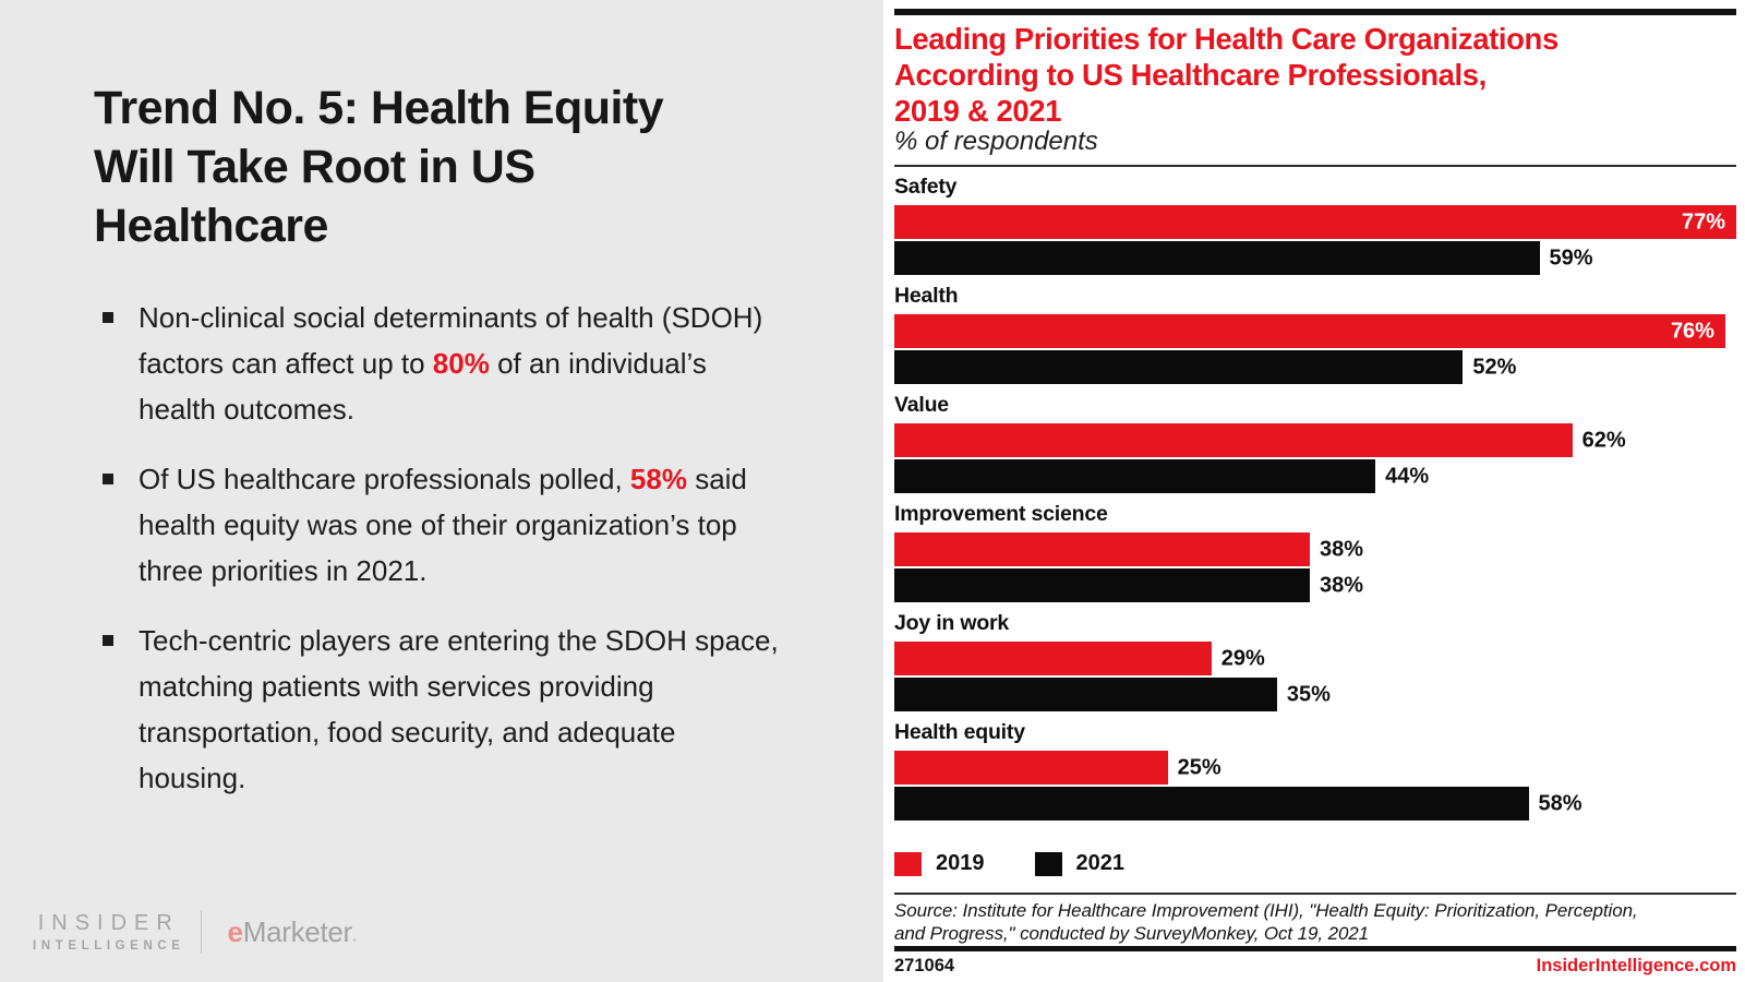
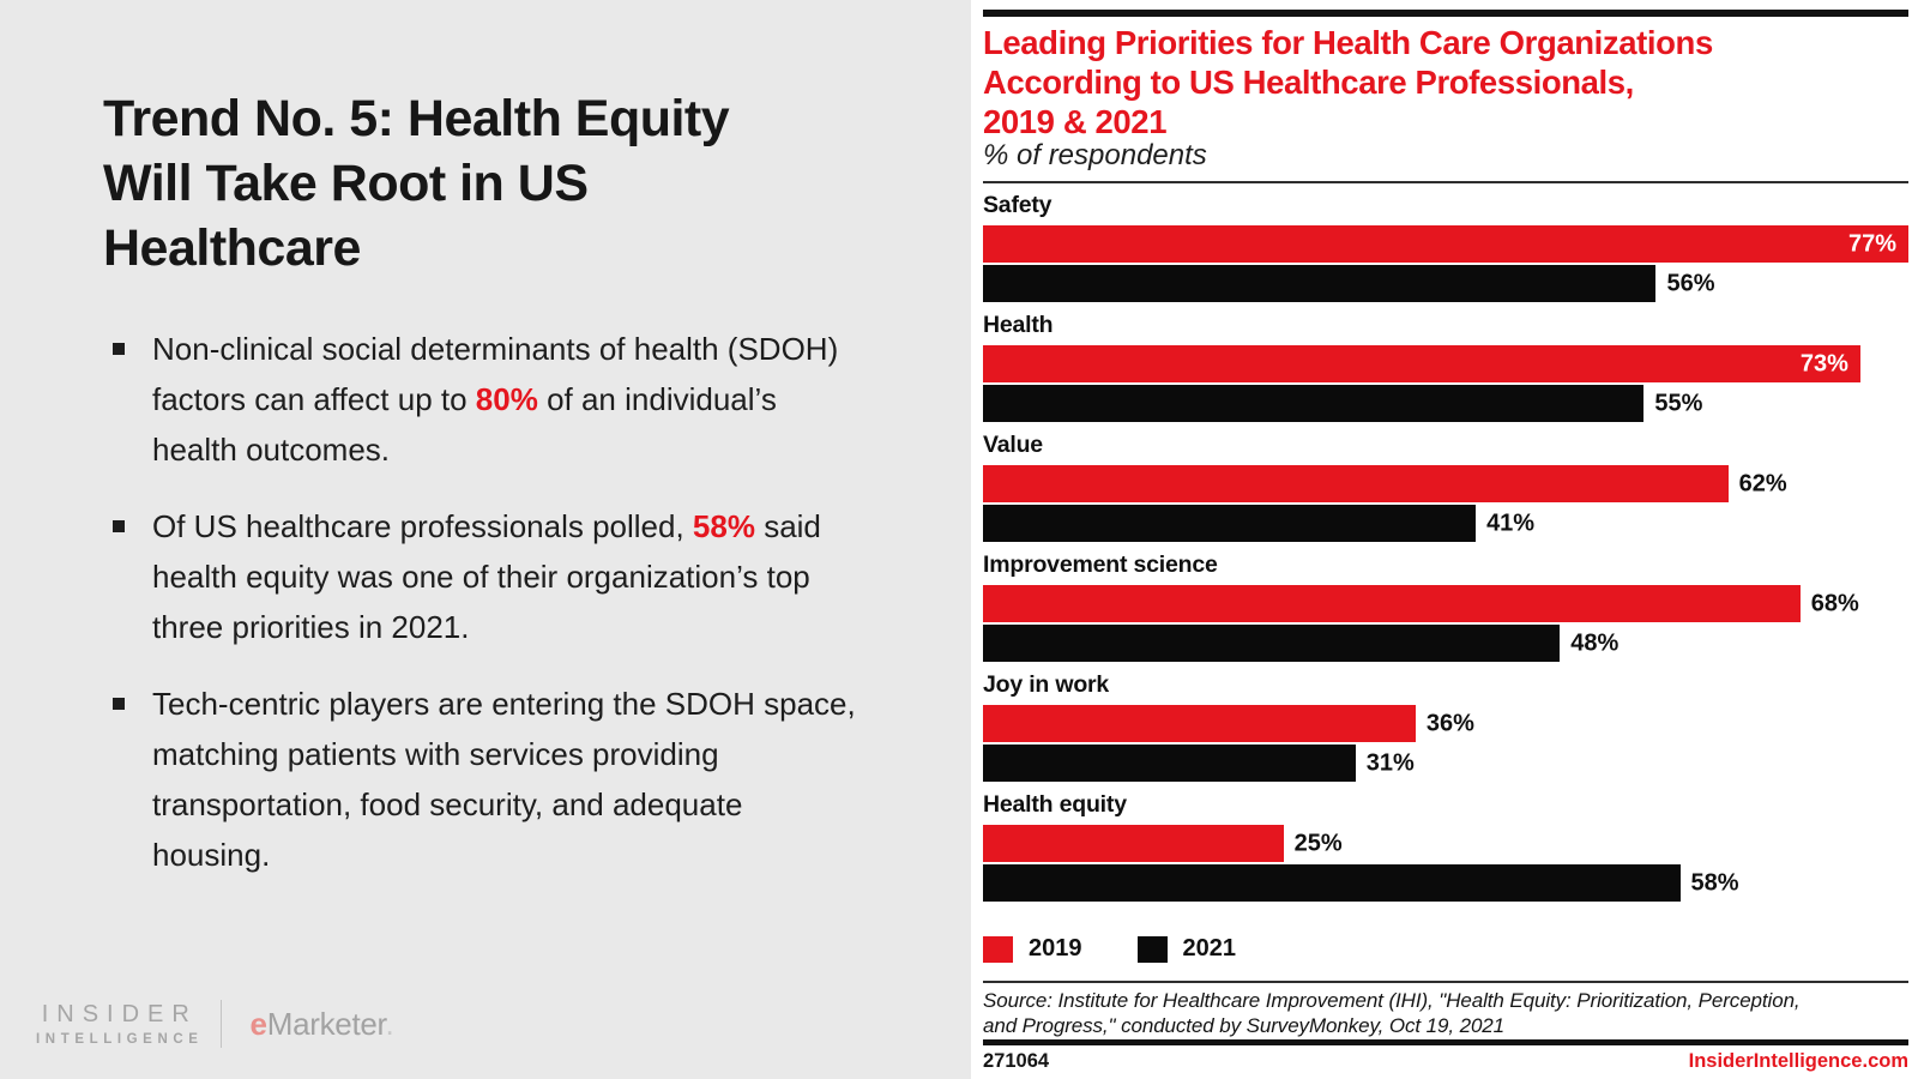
2021/Safety: 59% -> 56%
2019/Health: 76% -> 73%
2021/Health: 52% -> 55%
2021/Value: 44% -> 41%
2019/Improvement science: 38% -> 68%
2021/Improvement science: 38% -> 48%
2019/Joy in work: 29% -> 36%
2021/Joy in work: 35% -> 31%
